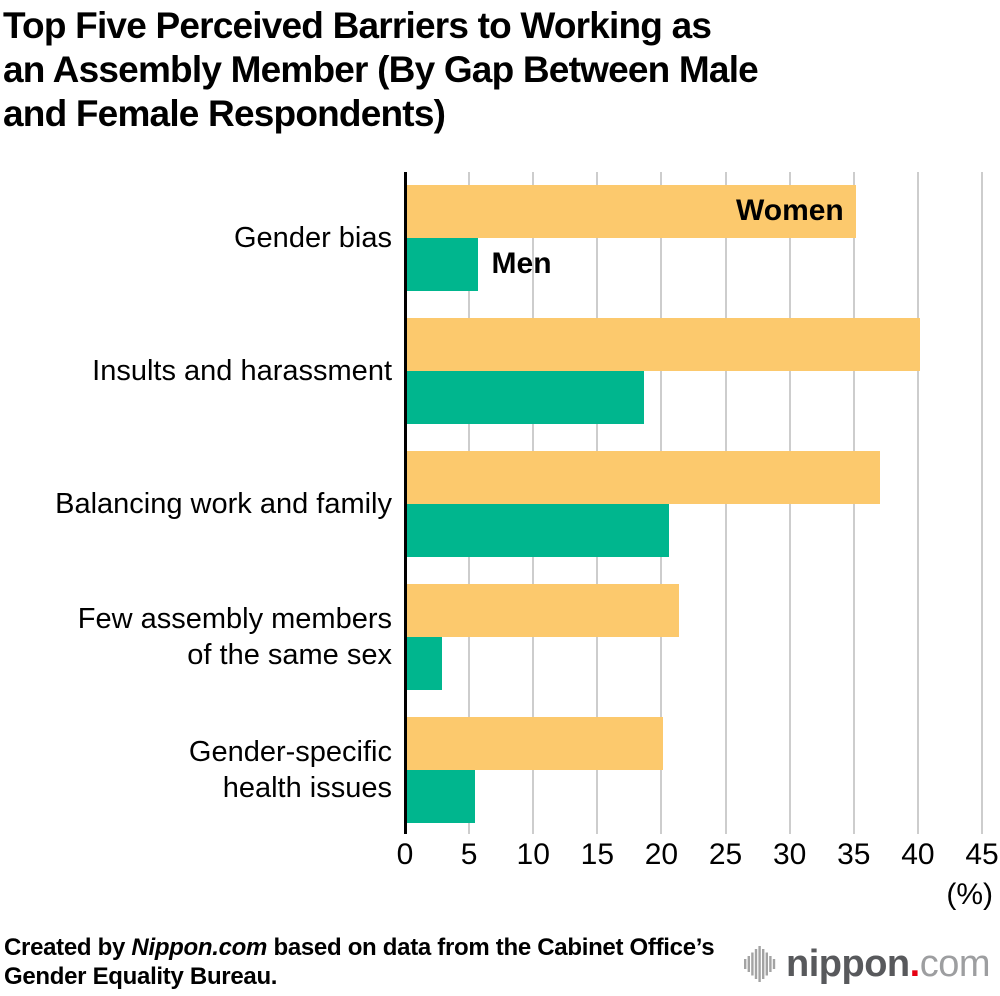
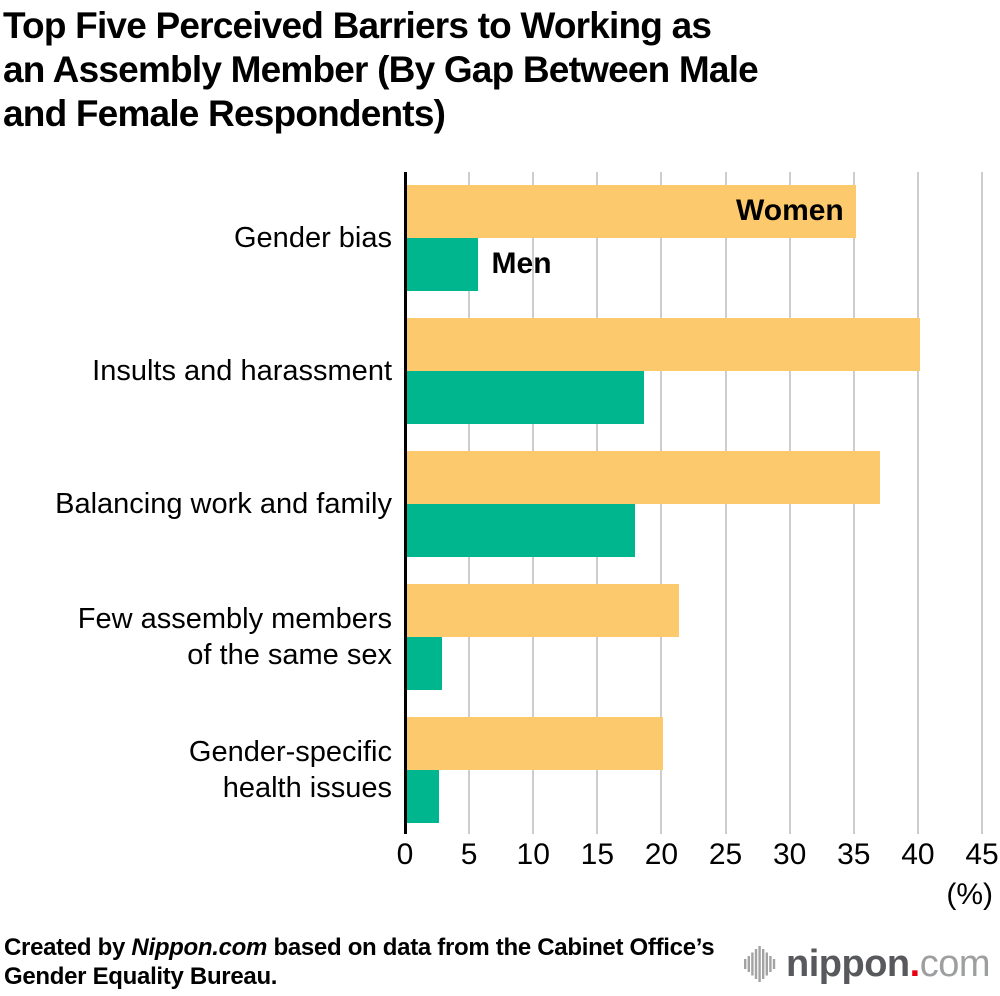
Men/Balancing work and family: 20.4 -> 17.8
Men/Gender-specific health issues: 5.3 -> 2.5
